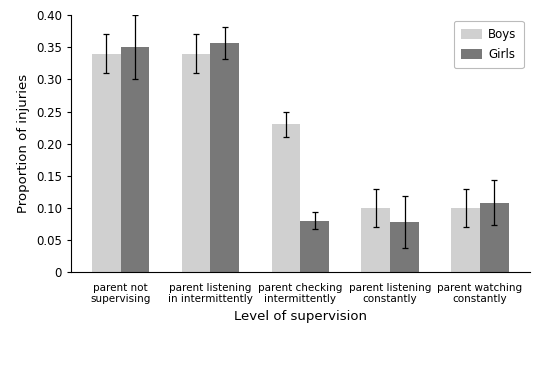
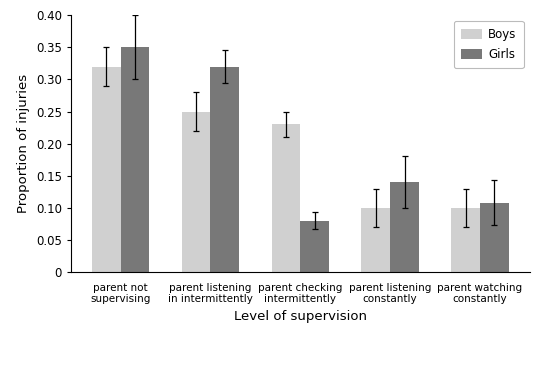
Boys/parent not supervising: 0.34 -> 0.32
Boys/parent listening in intermittently: 0.34 -> 0.25
Girls/parent listening in intermittently: 0.356 -> 0.320
Girls/parent listening constantly: 0.078 -> 0.140
